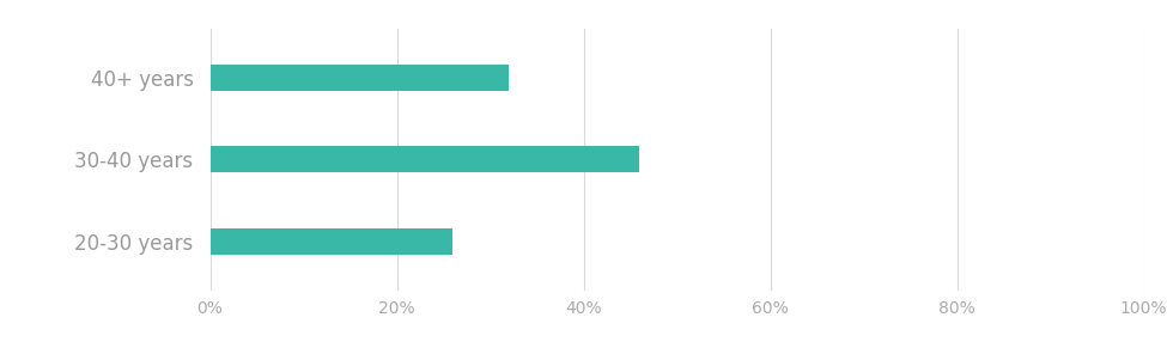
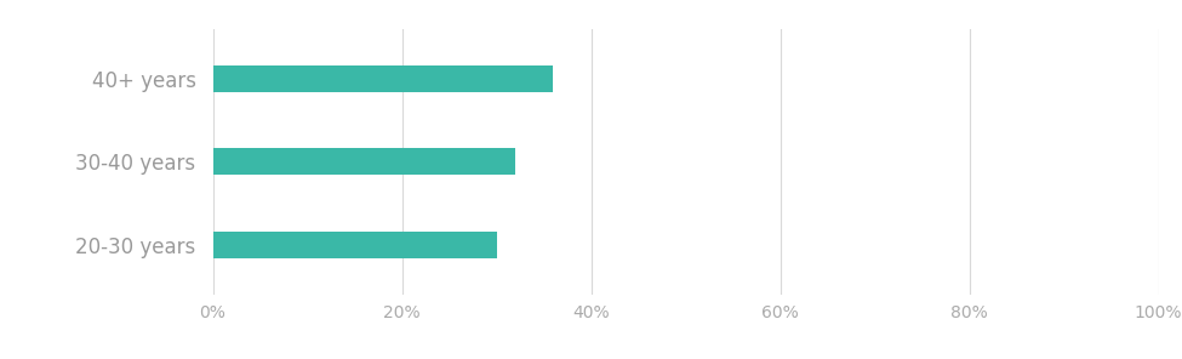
40+ years: 32% -> 36%
30-40 years: 46% -> 32%
20-30 years: 26% -> 30%
